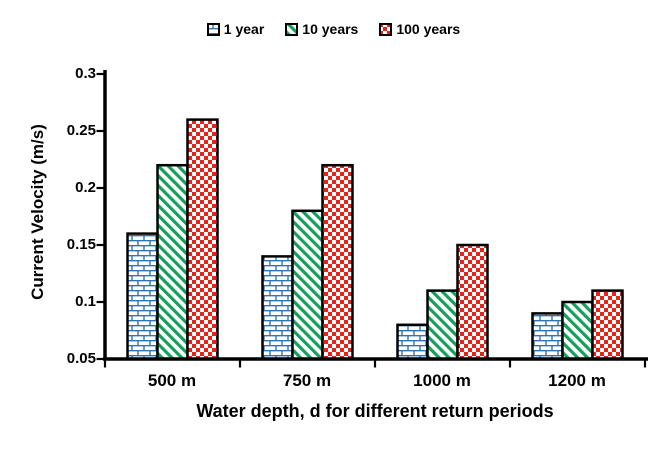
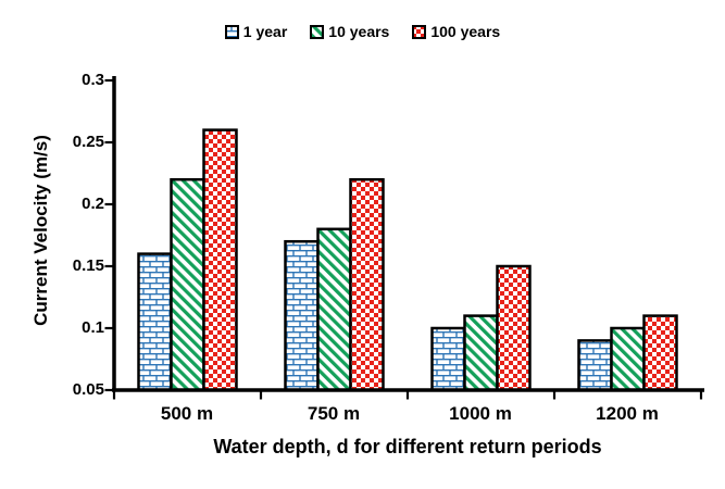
1 year/750 m: 0.14 -> 0.17
1 year/1000 m: 0.08 -> 0.10
